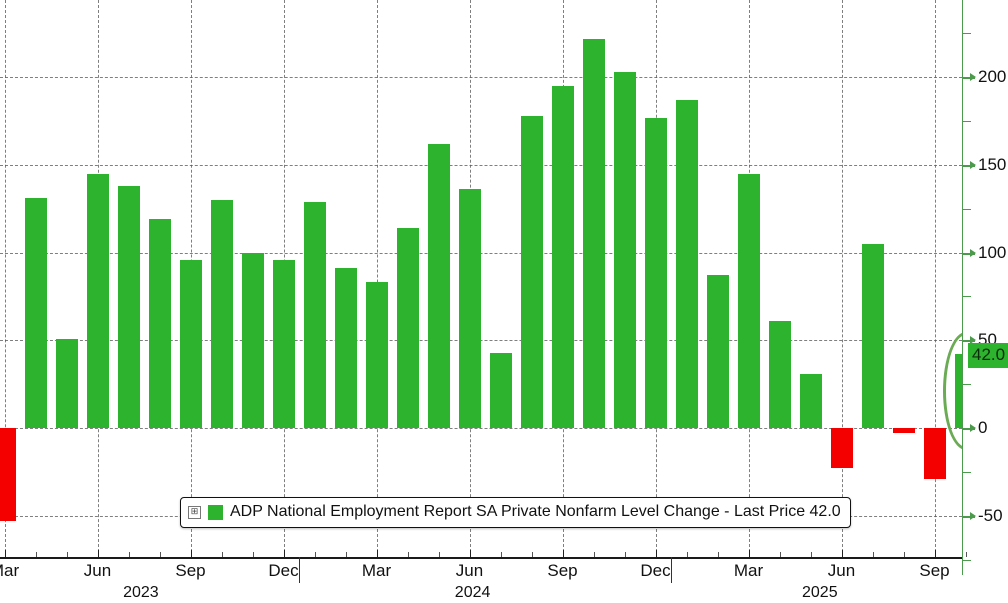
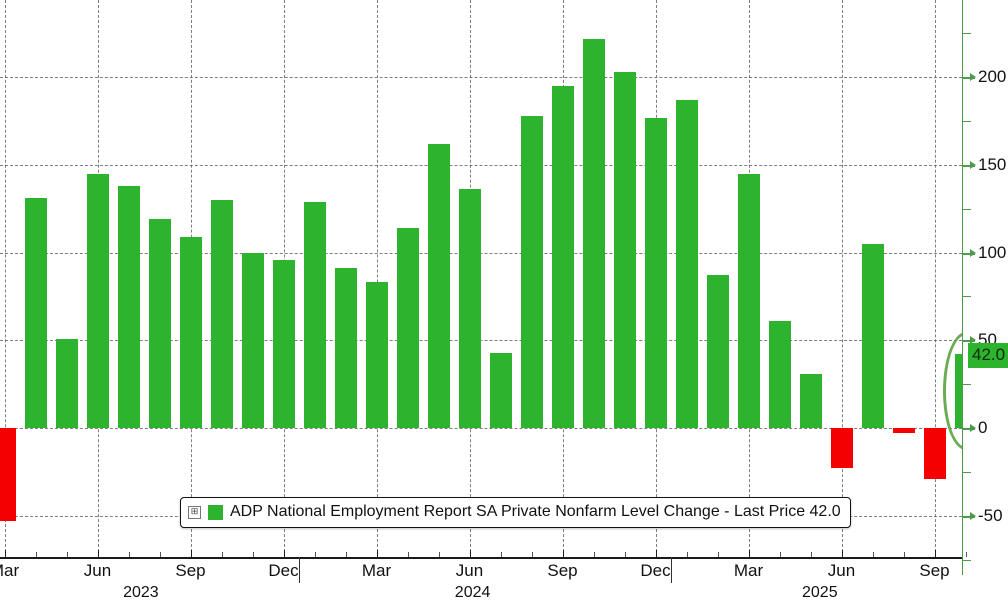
Sep 2023: 96 -> 109
